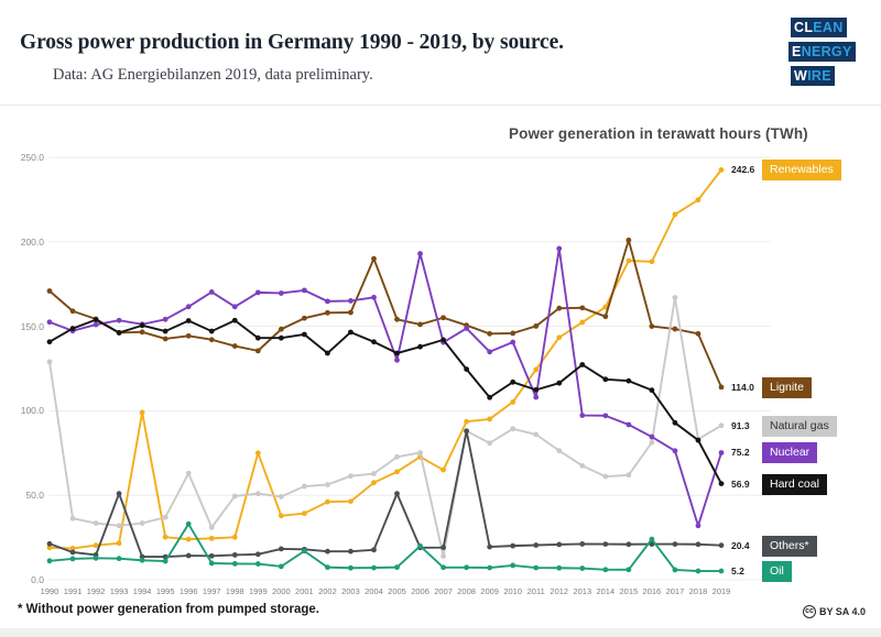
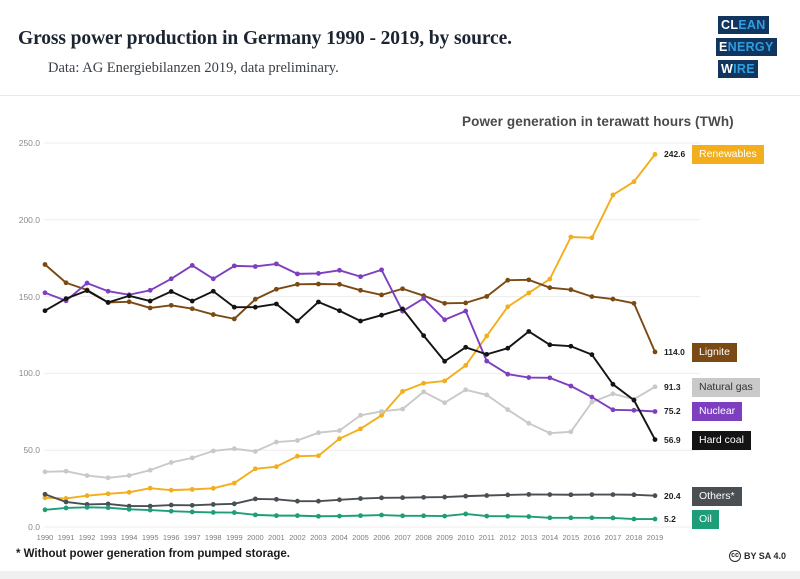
Natural gas/1990: 129 -> 36
Nuclear/1992: 151 -> 159
Others*/1993: 51 -> 15
Renewables/1994: 99 -> 23
Natural gas/1996: 63 -> 42
Oil/1996: 33 -> 10
Natural gas/1997: 31 -> 45
Renewables/1999: 75 -> 29
Oil/2001: 17 -> 7
Lignite/2004: 190 -> 158
Nuclear/2005: 130 -> 163
Others*/2005: 51 -> 18
Nuclear/2006: 193 -> 167
Oil/2006: 20 -> 8
Renewables/2007: 65 -> 88
Natural gas/2007: 14 -> 77
Others*/2008: 88 -> 19
Nuclear/2012: 196 -> 100
Lignite/2015: 201 -> 154
Oil/2016: 24 -> 6
Natural gas/2017: 167 -> 87
Nuclear/2018: 32 -> 76
